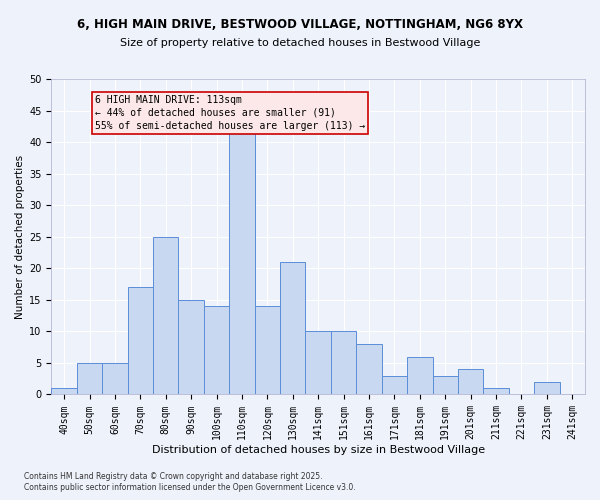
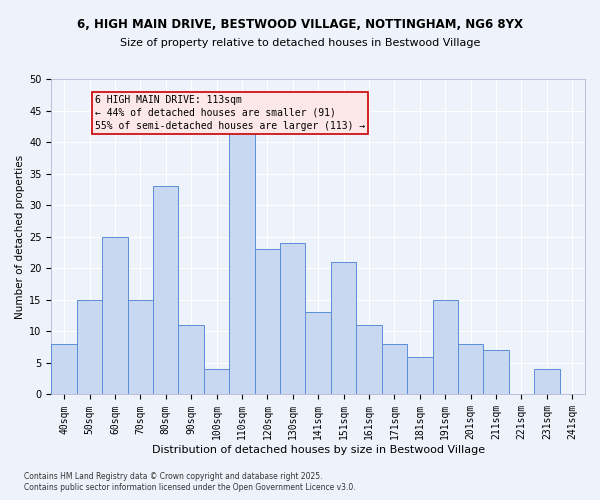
40sqm: 1 -> 8
50sqm: 5 -> 15
60sqm: 5 -> 25
70sqm: 17 -> 15
80sqm: 25 -> 33
90sqm: 15 -> 11
100sqm: 14 -> 4
120sqm: 14 -> 23
130sqm: 21 -> 24
141sqm: 10 -> 13
151sqm: 10 -> 21
161sqm: 8 -> 11
171sqm: 3 -> 8
191sqm: 3 -> 15
201sqm: 4 -> 8
211sqm: 1 -> 7
231sqm: 2 -> 4
